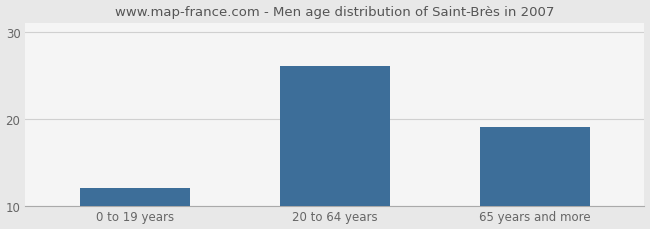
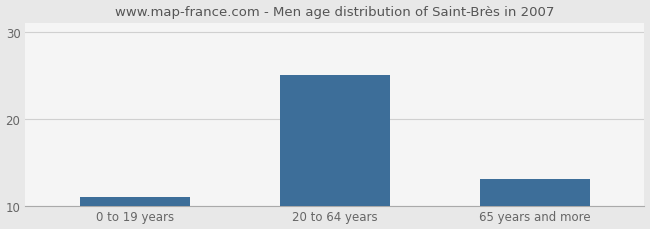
0 to 19 years: 12 -> 11
20 to 64 years: 26 -> 25
65 years and more: 19 -> 13
